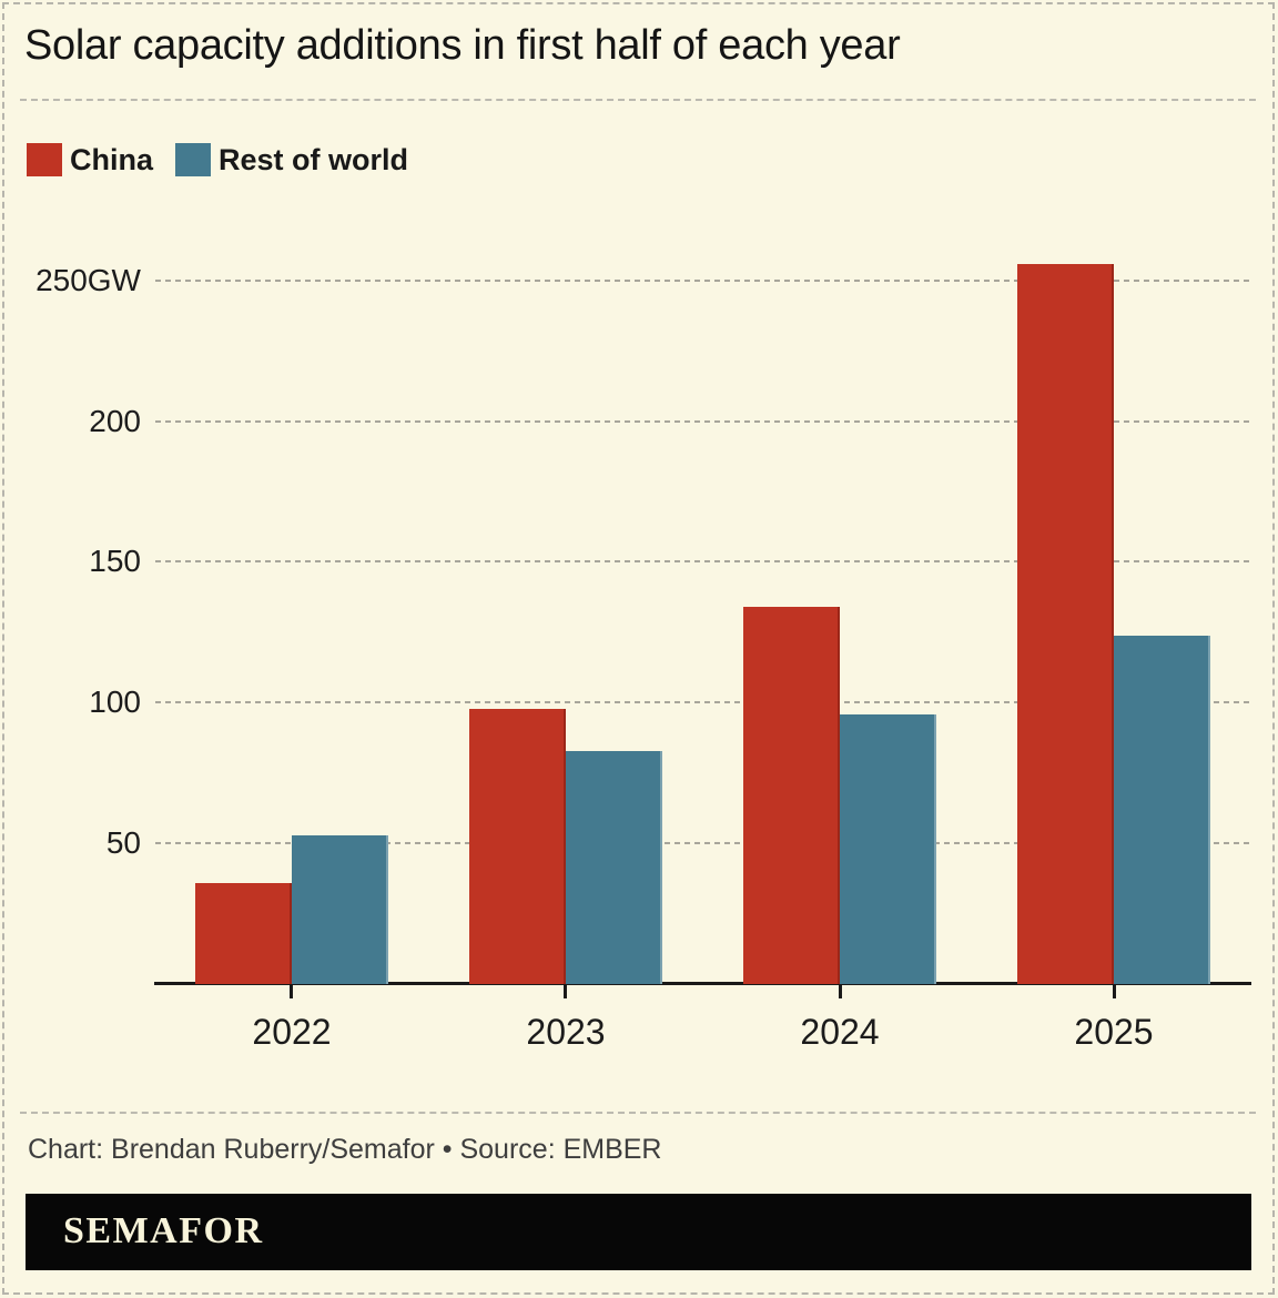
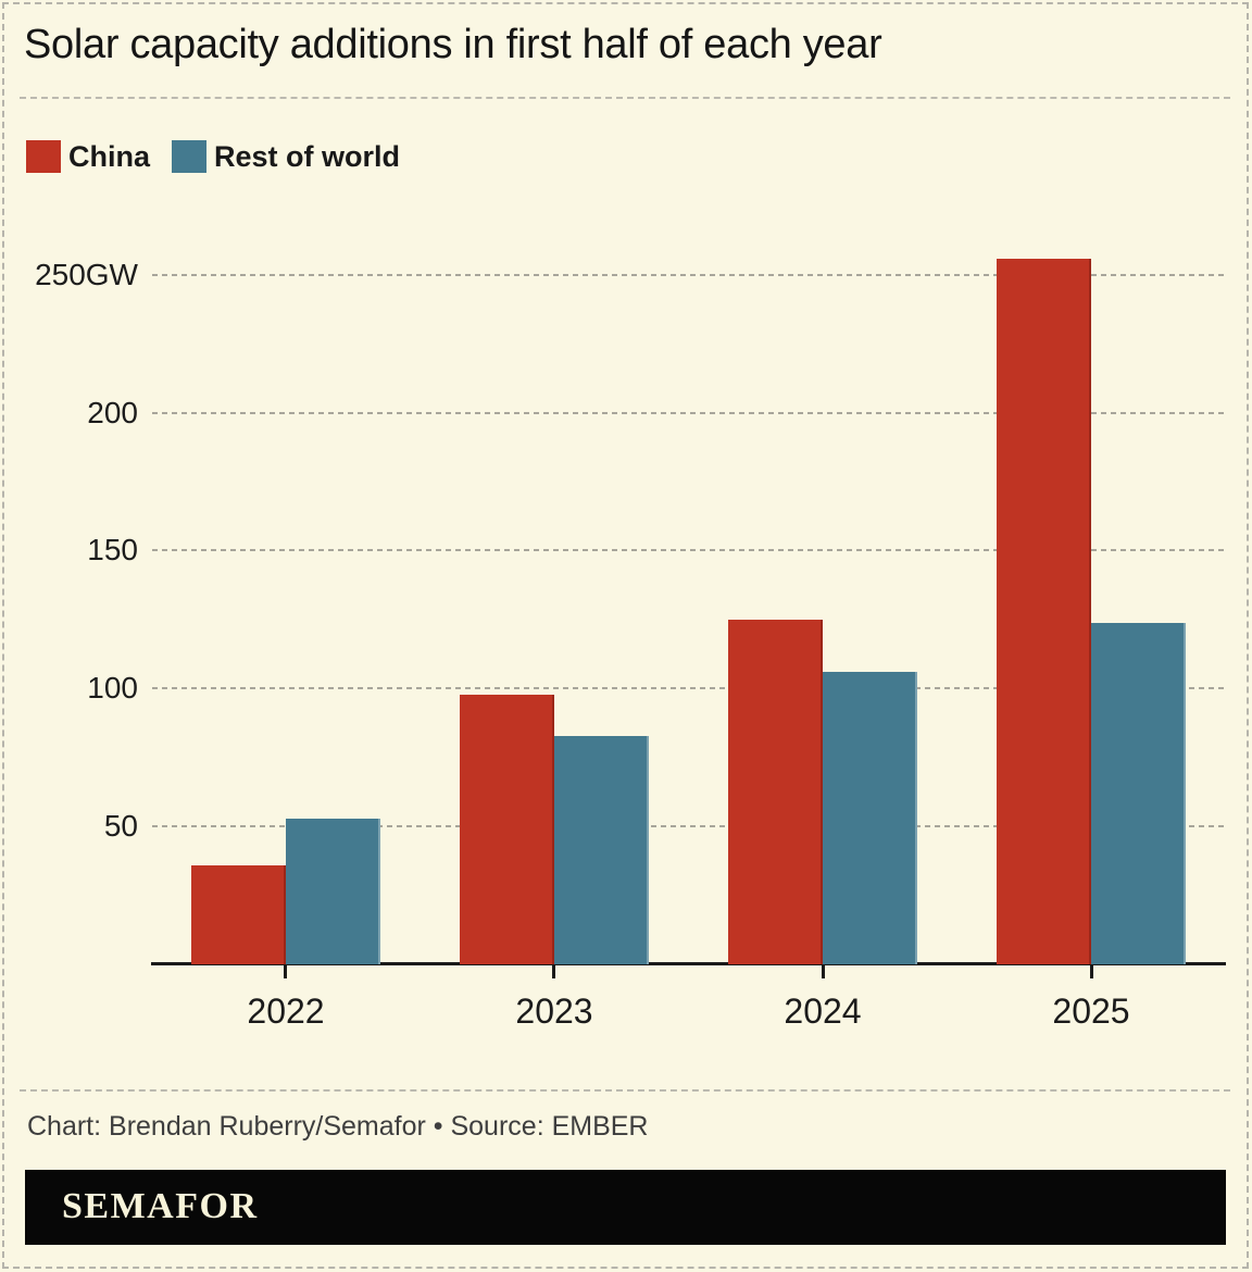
China/2024: 134 -> 125
Rest of world/2024: 96 -> 106
